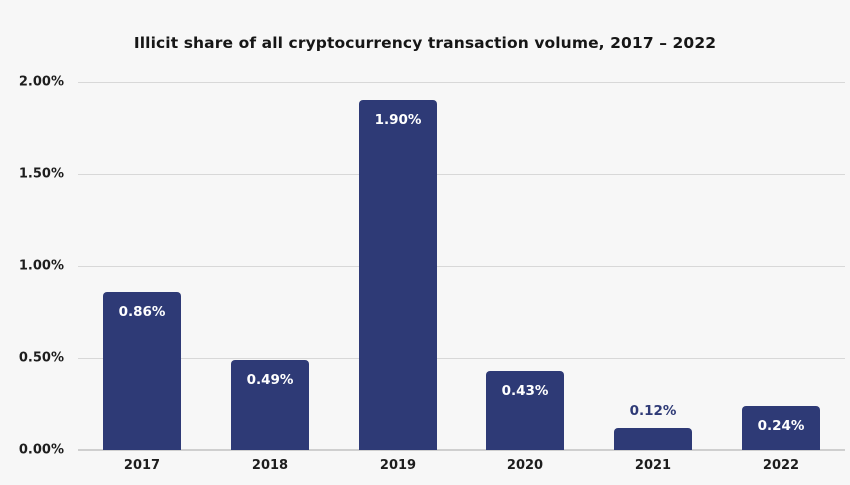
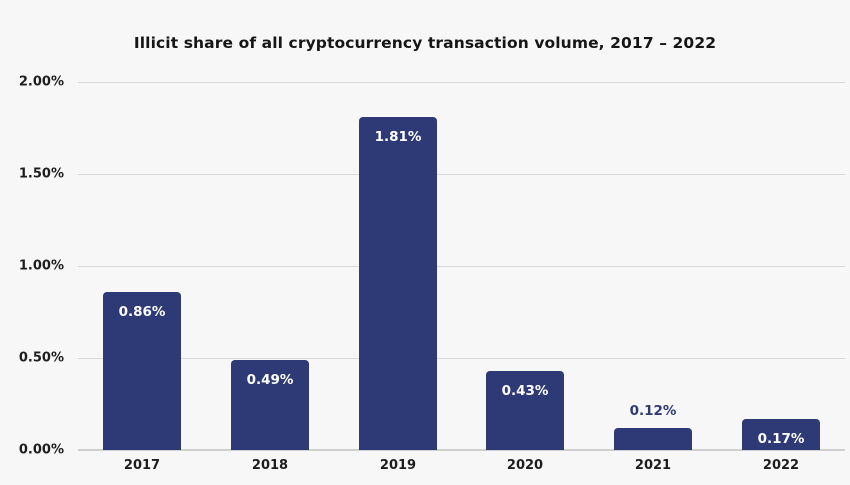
2019: 1.90% -> 1.81%
2022: 0.24% -> 0.17%
